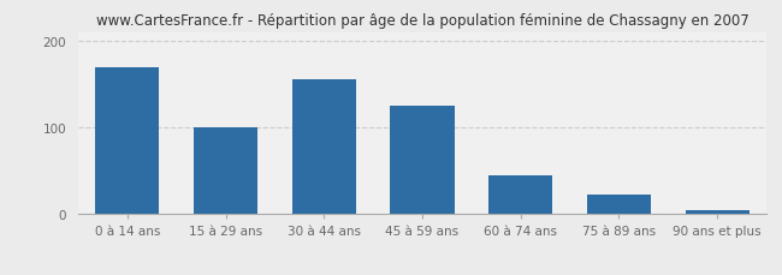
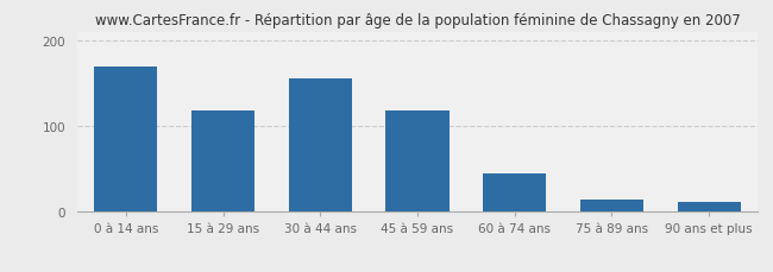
15 à 29 ans: 100 -> 118
45 à 59 ans: 125 -> 118
75 à 89 ans: 22 -> 14
90 ans et plus: 5 -> 12
